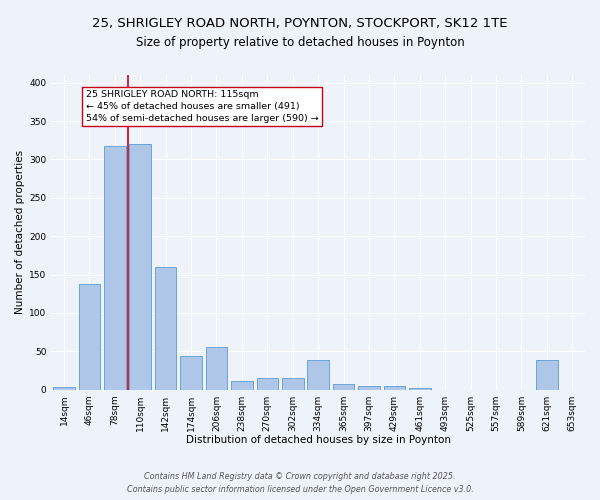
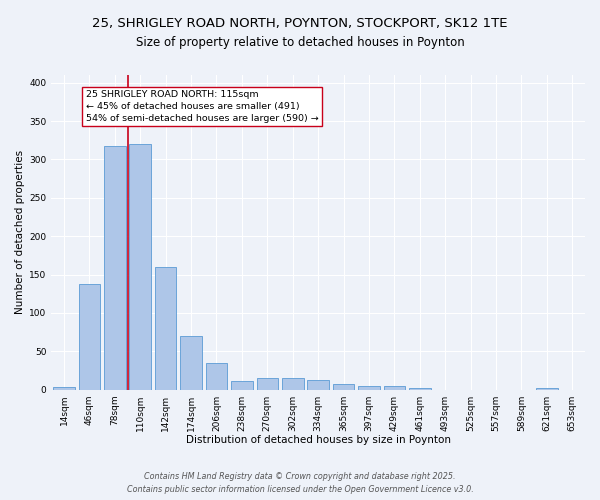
174sqm: 44 -> 70
206sqm: 56 -> 35
334sqm: 38 -> 12
621sqm: 38 -> 2
